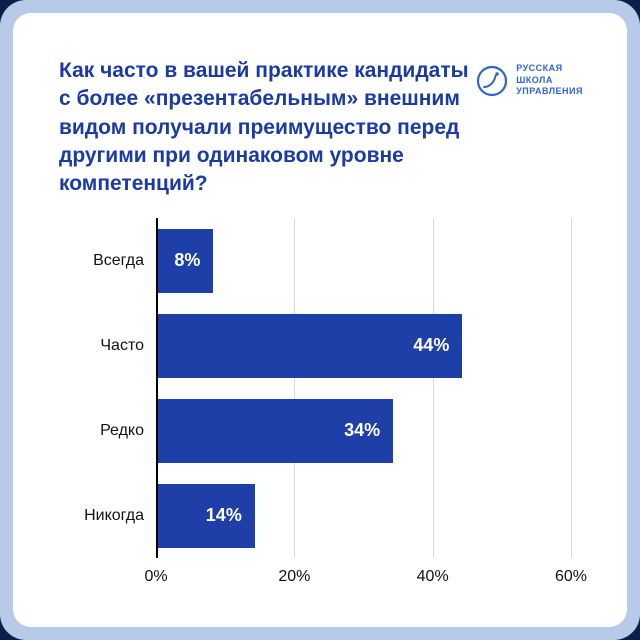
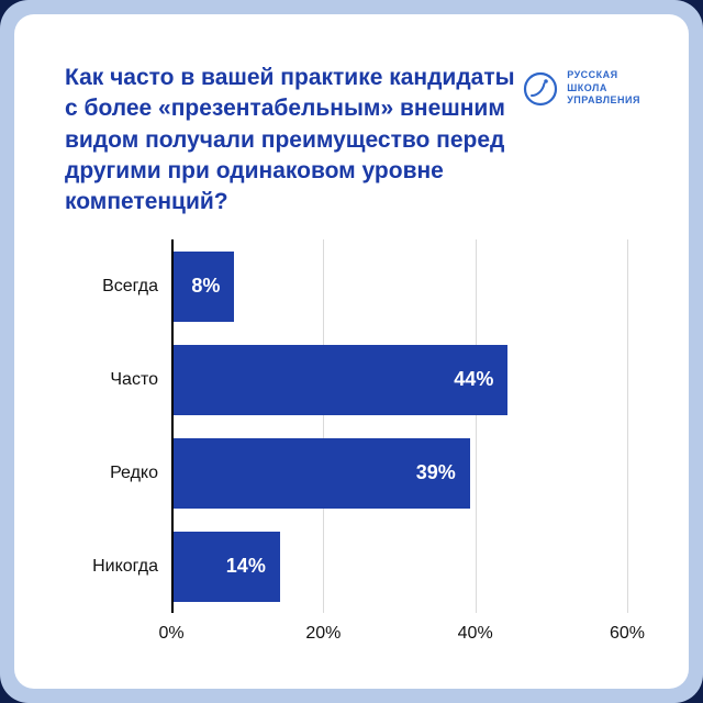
Редко: 34% -> 39%
